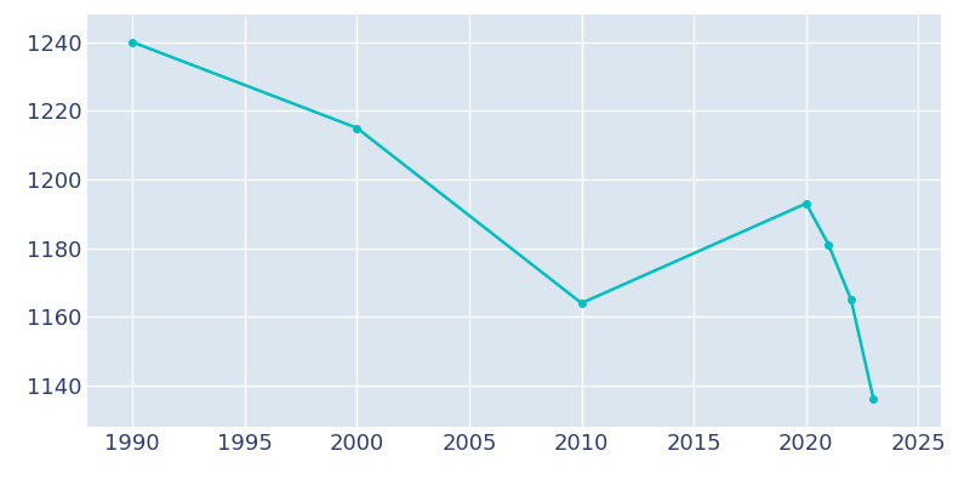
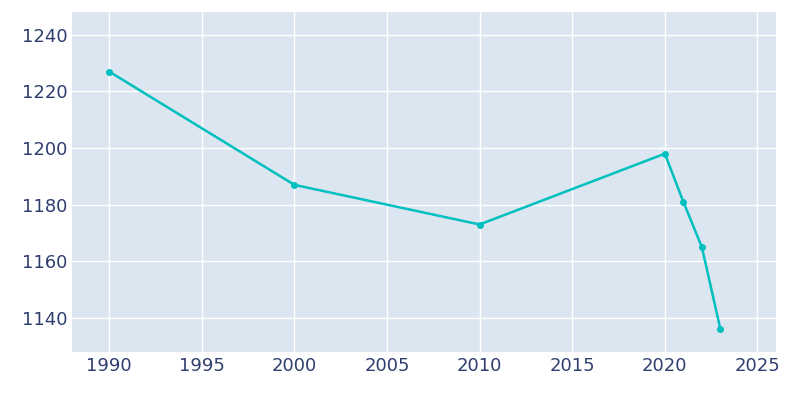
1990: 1240 -> 1227
2000: 1215 -> 1187
2010: 1164 -> 1173
2020: 1193 -> 1198
